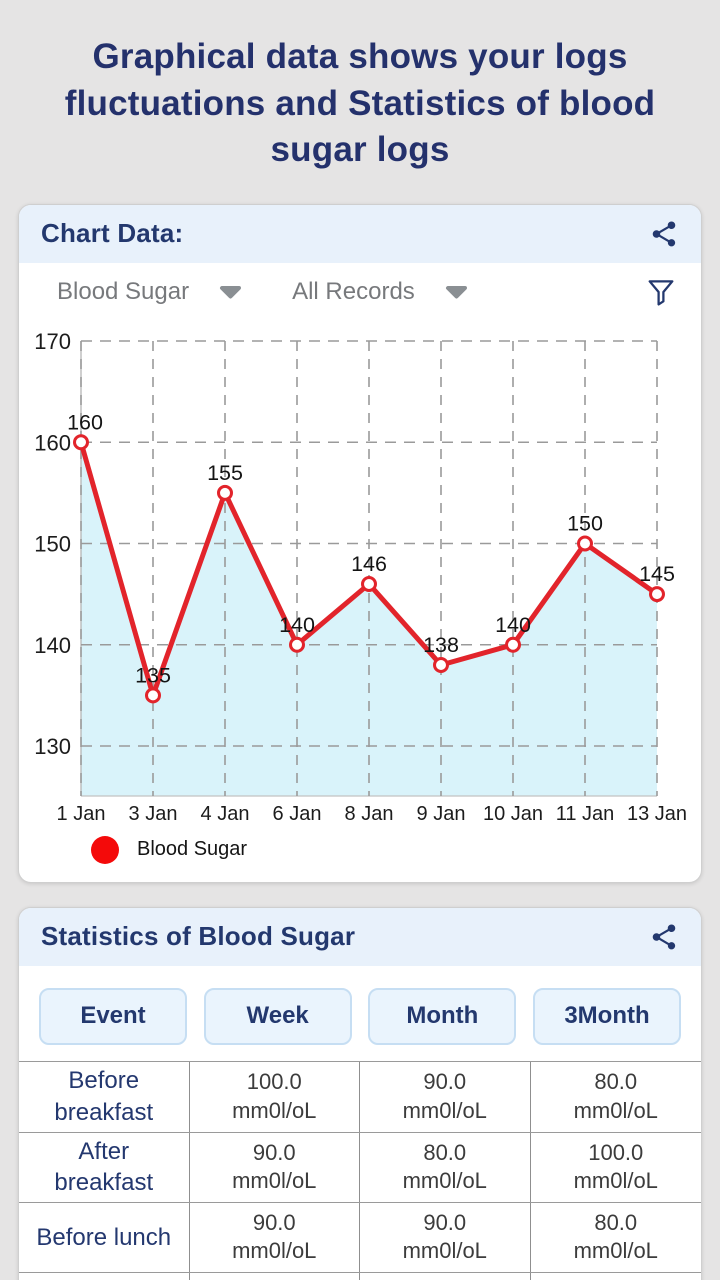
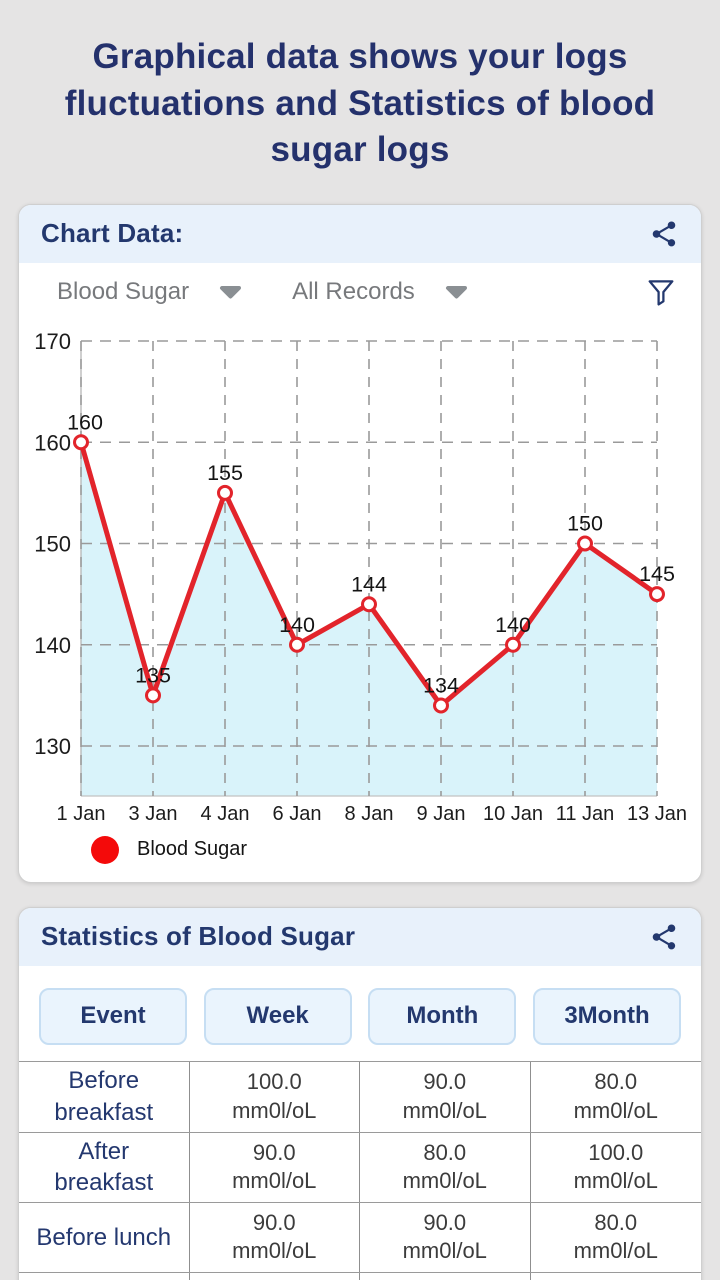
8 Jan: 146 -> 144
9 Jan: 138 -> 134
